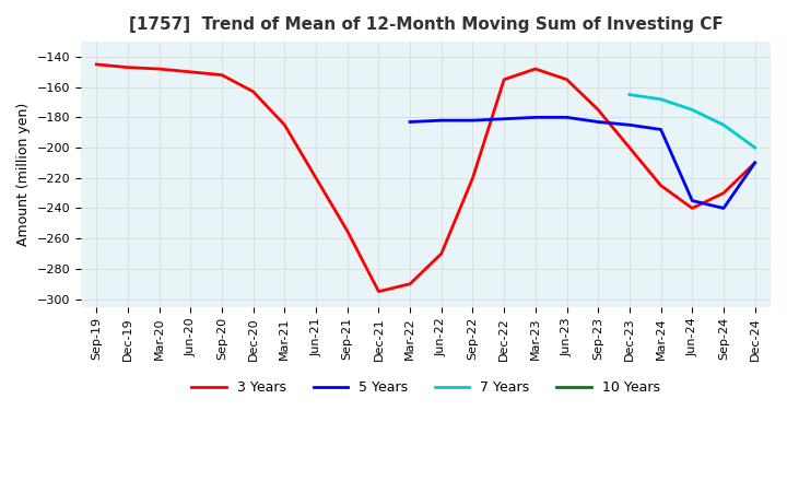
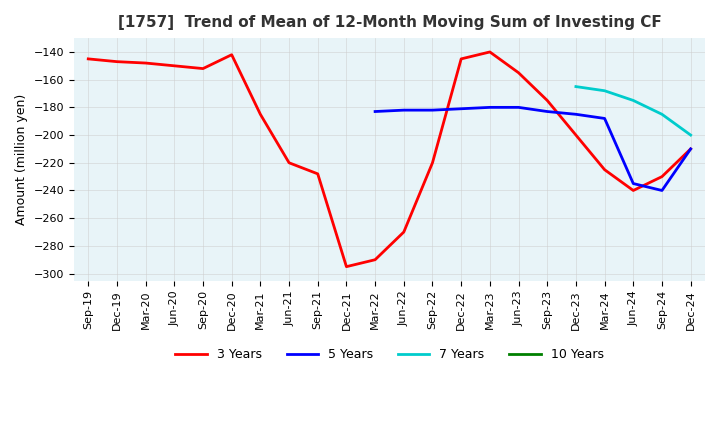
3 Years/Dec-20: -163 -> -142
3 Years/Sep-21: -255 -> -228
3 Years/Dec-22: -155 -> -145
3 Years/Mar-23: -148 -> -140
